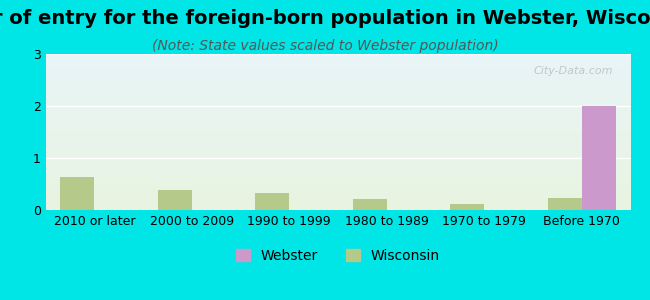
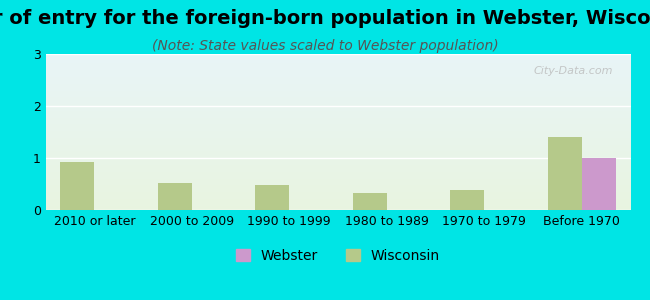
Wisconsin/2010 or later: 0.63 -> 0.92
Wisconsin/2000 to 2009: 0.38 -> 0.52
Wisconsin/1990 to 1999: 0.32 -> 0.48
Wisconsin/1980 to 1989: 0.22 -> 0.32
Wisconsin/1970 to 1979: 0.12 -> 0.38
Wisconsin/Before 1970: 0.24 -> 1.40
Webster/Before 1970: 2 -> 1
